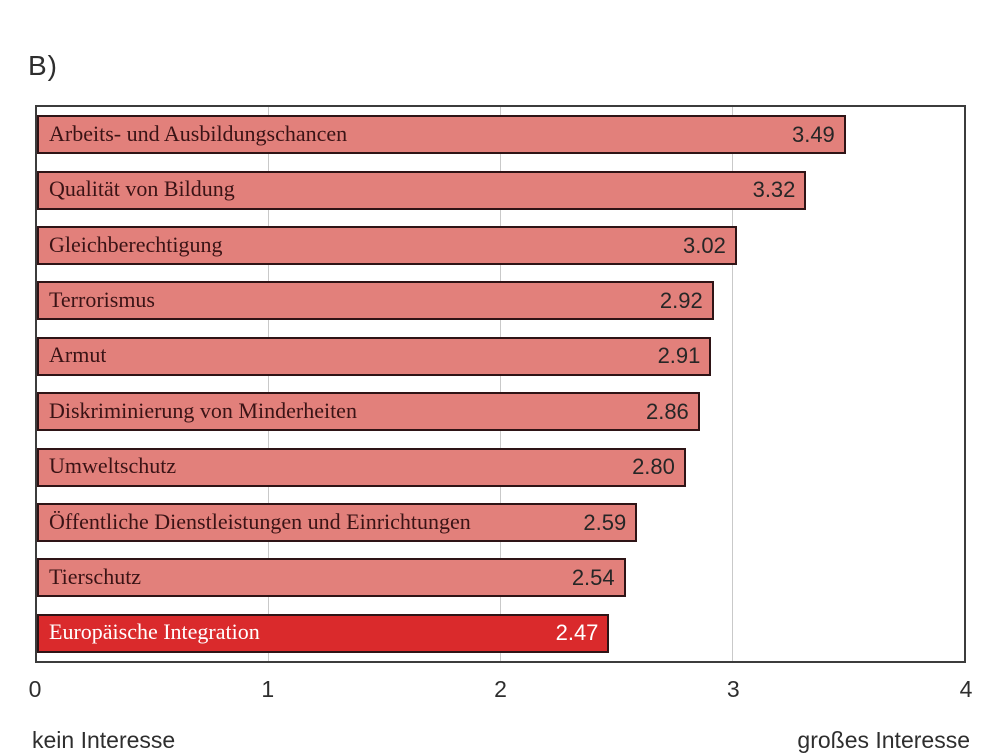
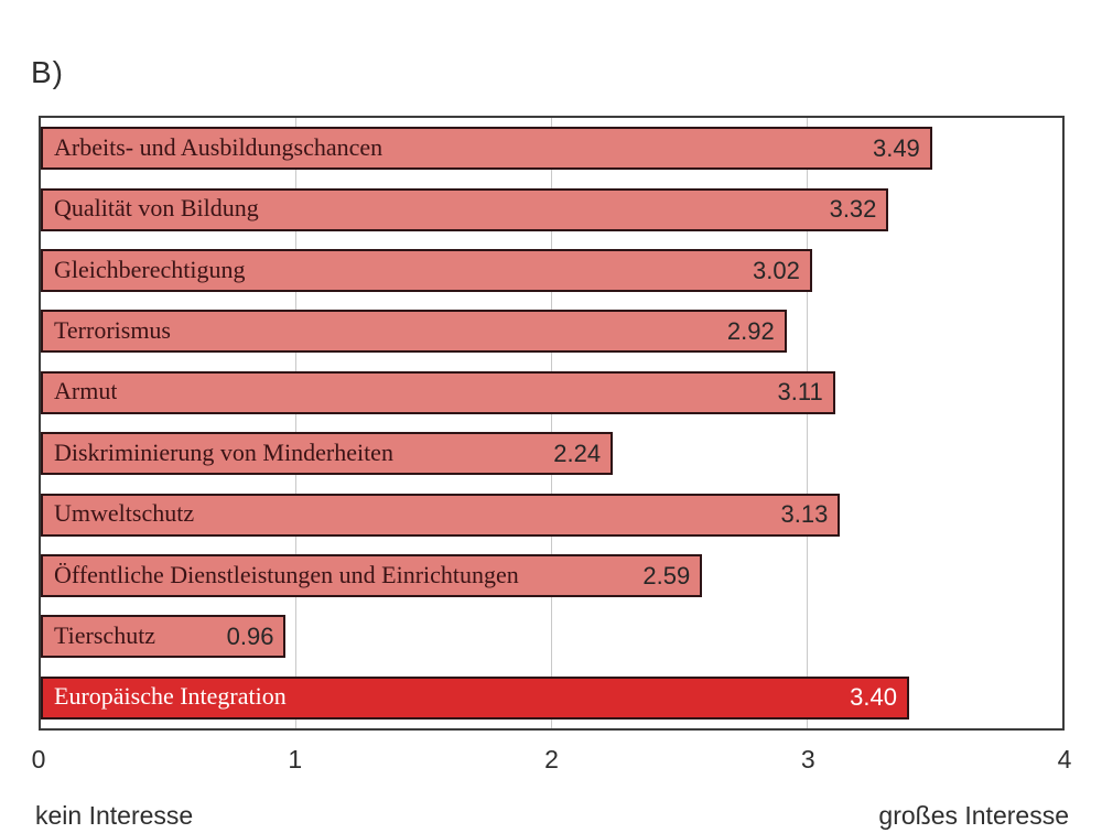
Armut: 2.91 -> 3.11
Diskriminierung von Minderheiten: 2.86 -> 2.24
Umweltschutz: 2.80 -> 3.13
Tierschutz: 2.54 -> 0.96
Europäische Integration: 2.47 -> 3.40
